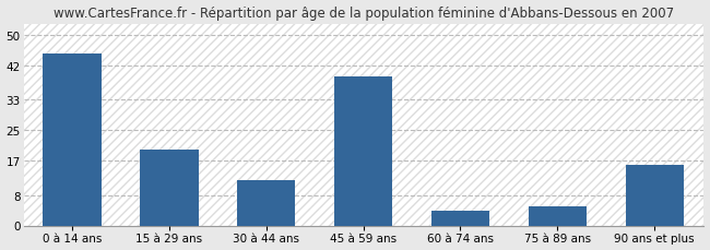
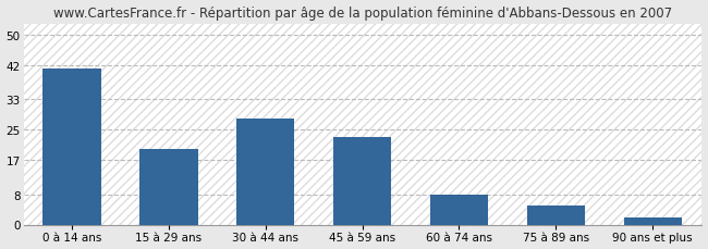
0 à 14 ans: 45 -> 41
30 à 44 ans: 12 -> 28
45 à 59 ans: 39 -> 23
60 à 74 ans: 4 -> 8
90 ans et plus: 16 -> 2
